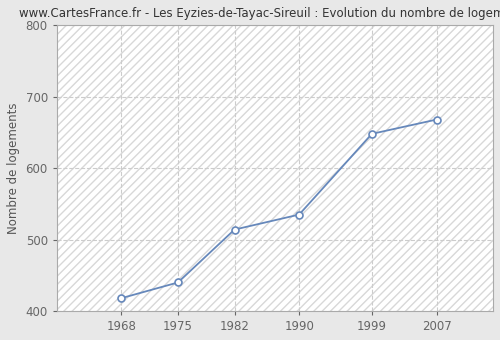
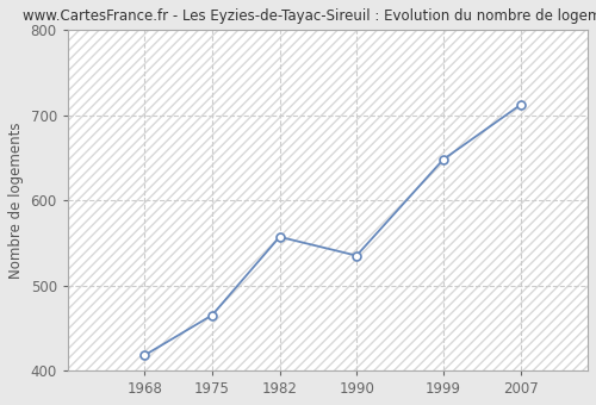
1975: 440 -> 465
1982: 514 -> 557
2007: 668 -> 712
